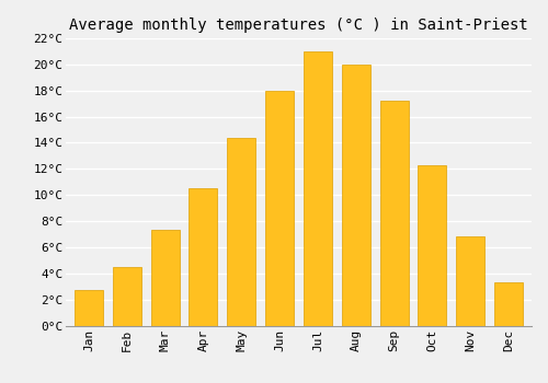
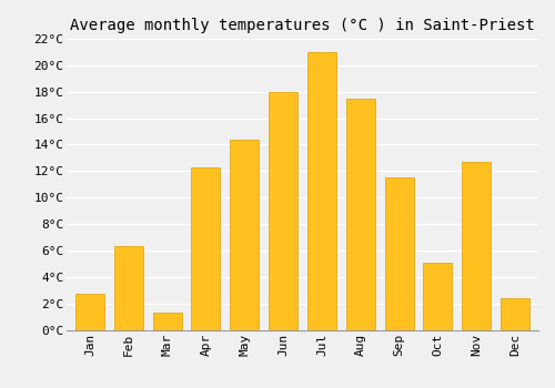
Feb: 4.5°C -> 6.3°C
Mar: 7.3°C -> 1.3°C
Apr: 10.5°C -> 12.3°C
Aug: 20.0°C -> 17.5°C
Sep: 17.2°C -> 11.5°C
Oct: 12.3°C -> 5.1°C
Nov: 6.8°C -> 12.7°C
Dec: 3.3°C -> 2.4°C
